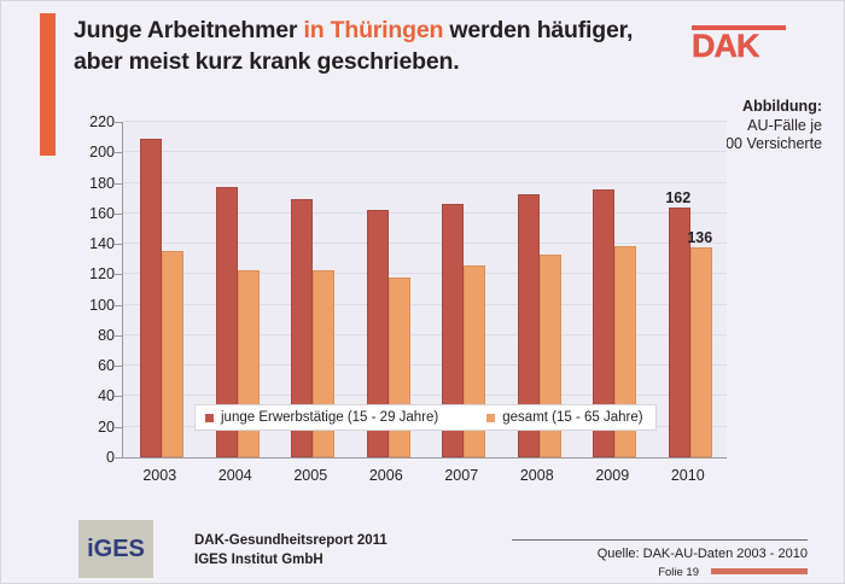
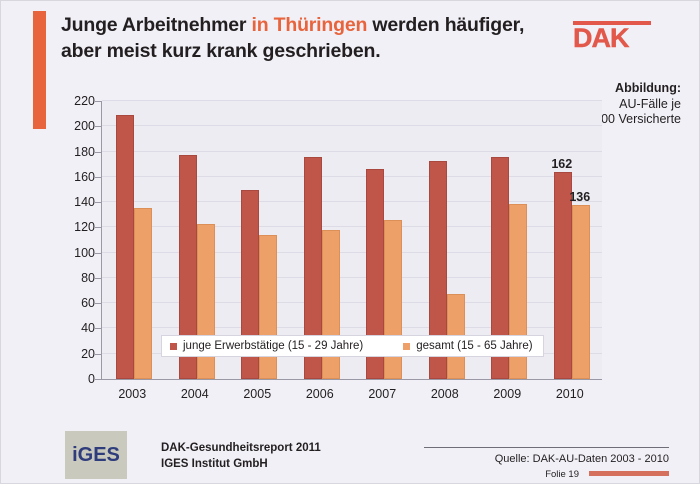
junge Erwerbstätige (15 - 29 Jahre)/2005: 168 -> 148
gesamt (15 - 65 Jahre)/2005: 121 -> 112
junge Erwerbstätige (15 - 29 Jahre)/2006: 161 -> 174
gesamt (15 - 65 Jahre)/2008: 131 -> 66
